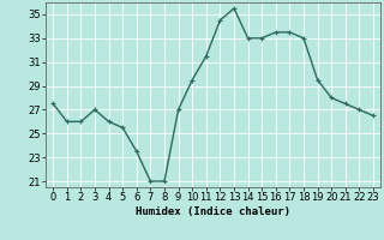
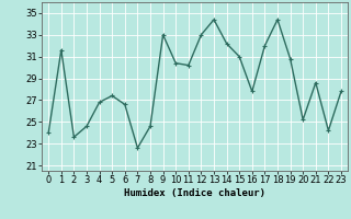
0: 27.5 -> 24.0
1: 26.0 -> 31.6
2: 26.0 -> 23.6
3: 27.0 -> 24.6
4: 26.0 -> 26.8
5: 25.5 -> 27.4
6: 23.5 -> 26.6
7: 21.0 -> 22.6
8: 21.0 -> 24.6
9: 27.0 -> 33.0
10: 29.5 -> 30.4
11: 31.5 -> 30.2
12: 34.5 -> 33.0
13: 35.5 -> 34.4
14: 33.0 -> 32.2
15: 33.0 -> 31.0
16: 33.5 -> 27.8
17: 33.5 -> 32.0
18: 33.0 -> 34.4
19: 29.5 -> 30.8
20: 28.0 -> 25.2
21: 27.5 -> 28.6
22: 27.0 -> 24.2
23: 26.5 -> 27.8
